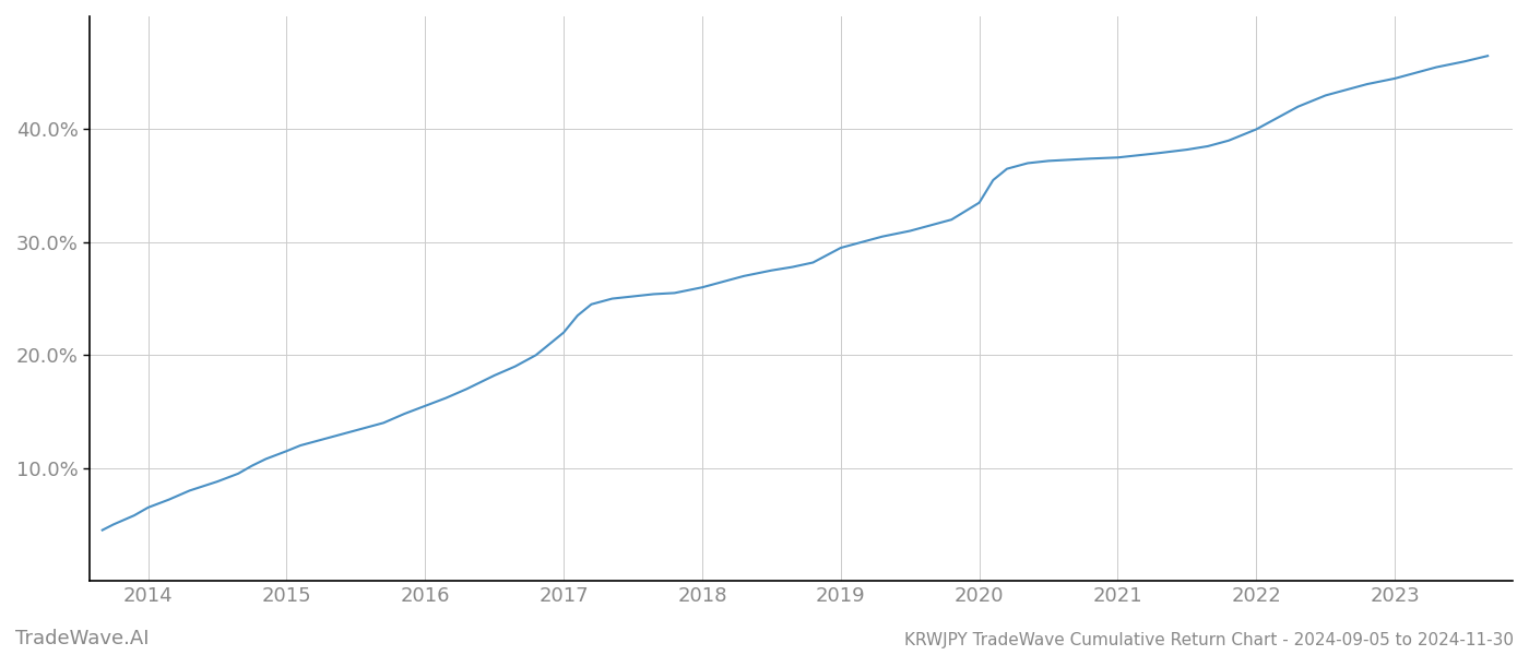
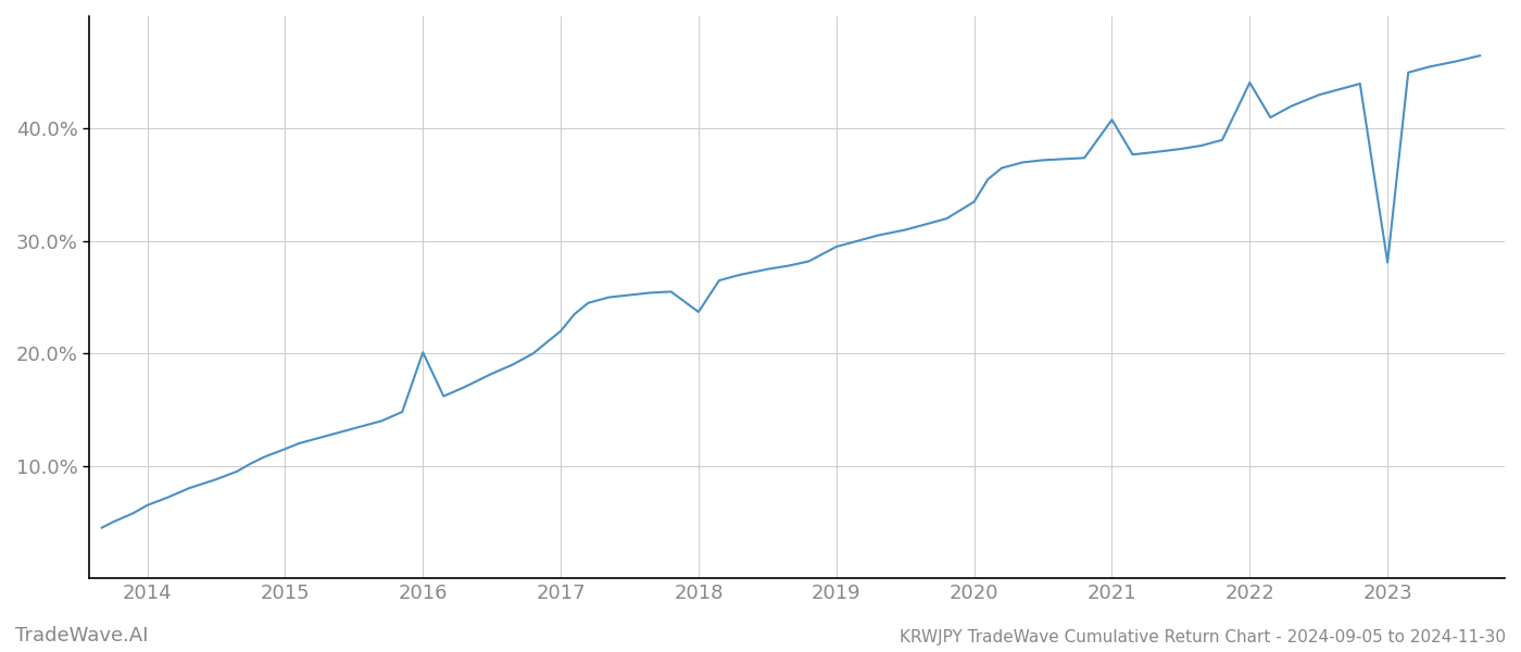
2016: 15.5% -> 20.1%
2018: 26.0% -> 23.7%
2021: 37.5% -> 40.8%
2022: 40.0% -> 44.1%
2023: 44.5% -> 28.1%
